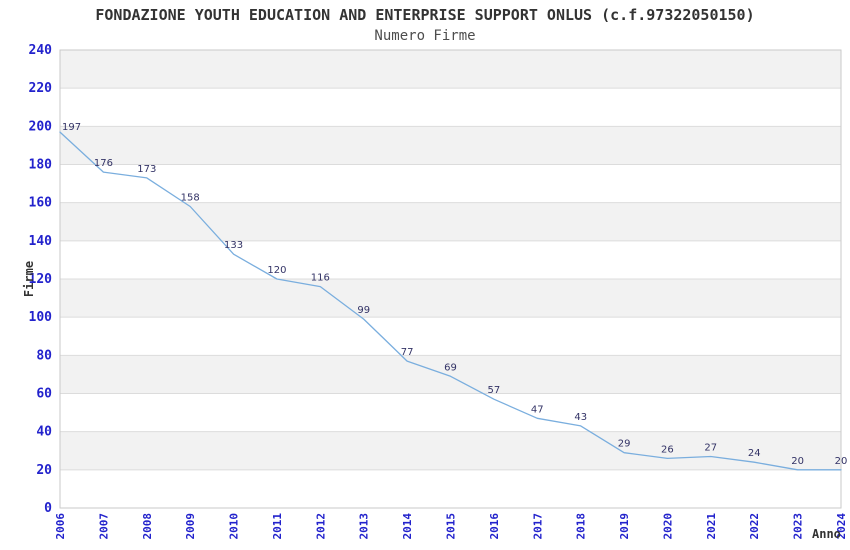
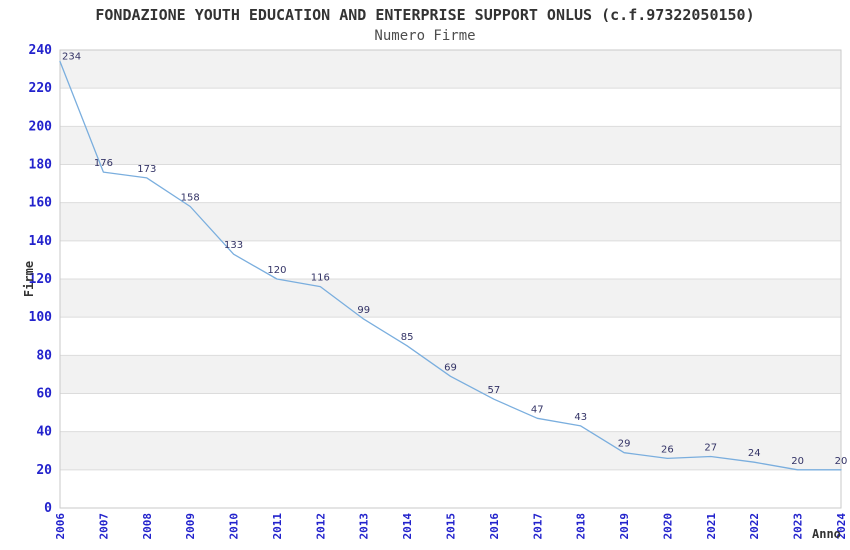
2006: 197 -> 234
2014: 77 -> 85
